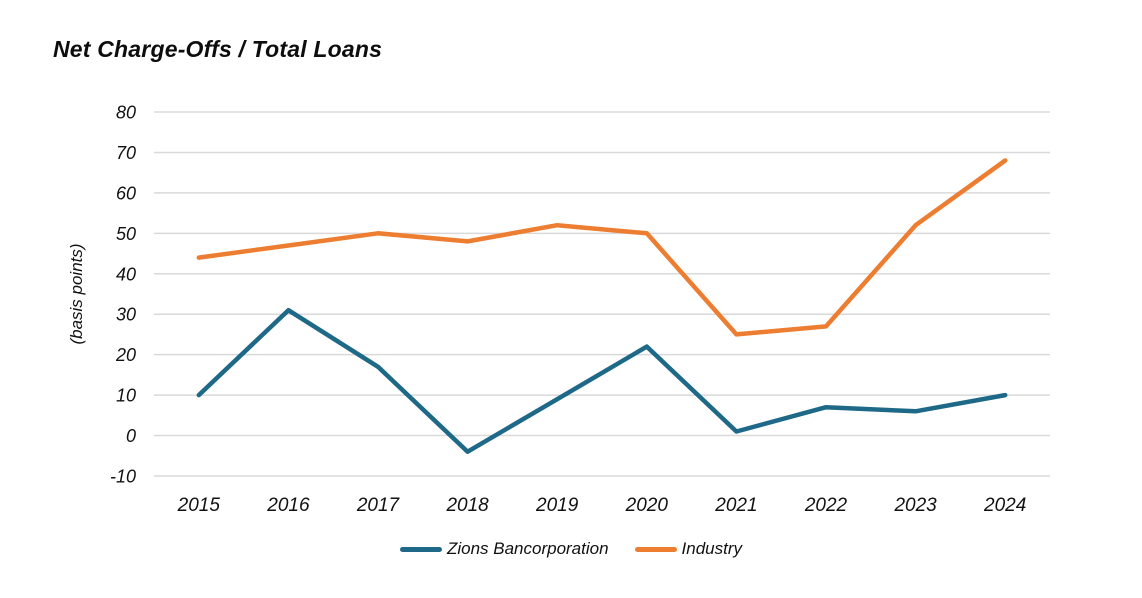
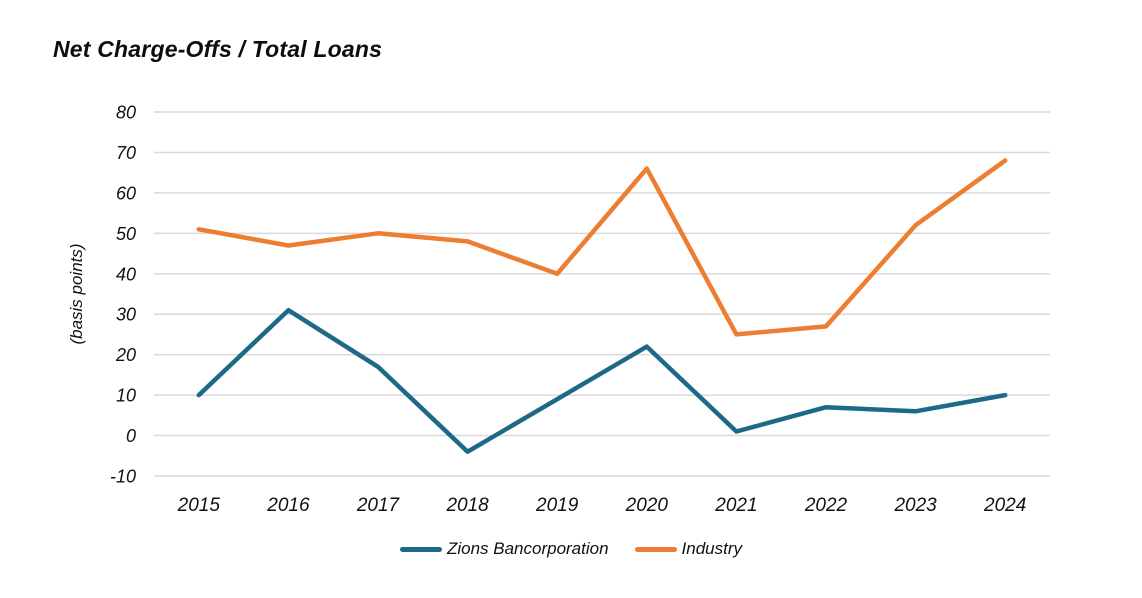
Industry/2015: 44 -> 51
Industry/2019: 52 -> 40
Industry/2020: 50 -> 66
